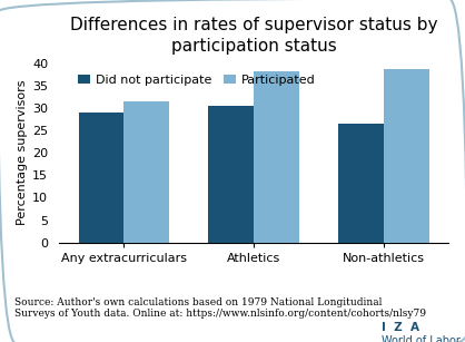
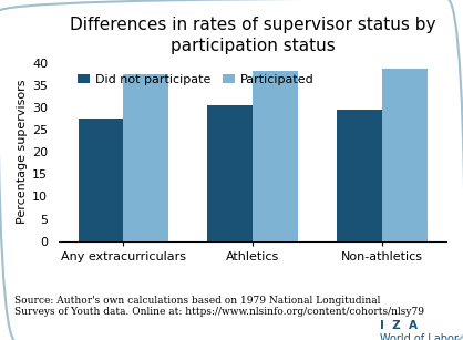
Did not participate/Any extracurriculars: 29.0 -> 27.5
Participated/Any extracurriculars: 31.5 -> 37.5
Did not participate/Non-athletics: 26.5 -> 29.5
